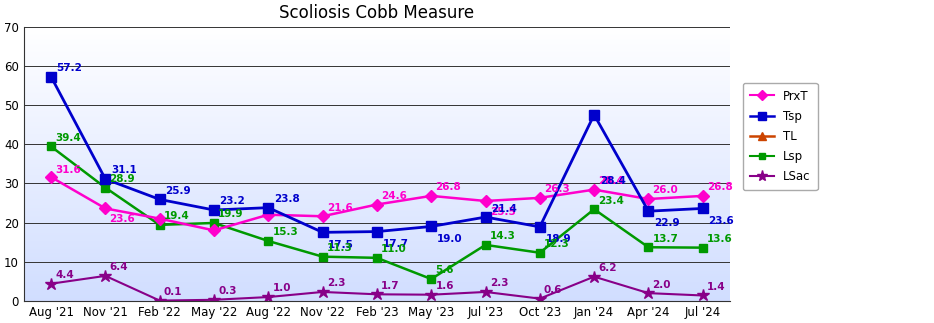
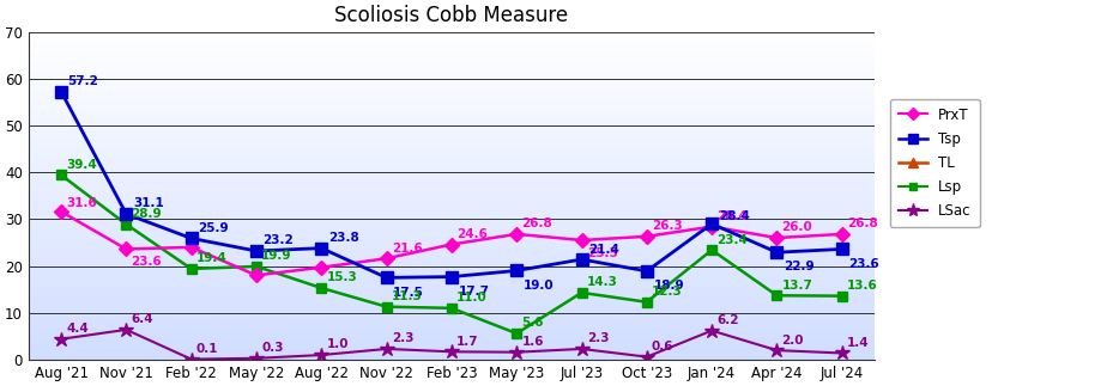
PrxT/Feb '22: 21.0 -> 24.0
PrxT/Aug '22: 22.0 -> 19.7
Tsp/Jan '24: 47.5 -> 29.0
